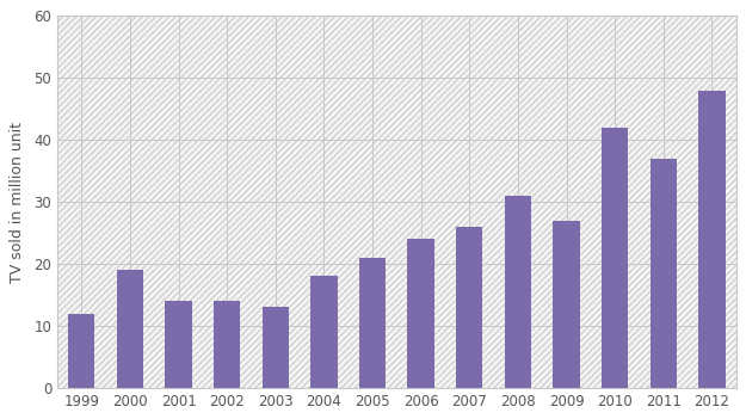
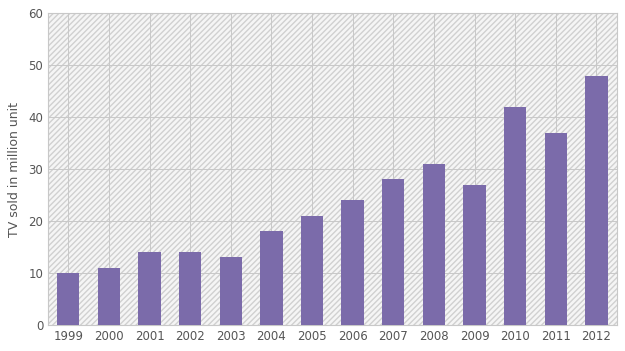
1999: 12 -> 10
2000: 19 -> 11
2007: 26 -> 28
